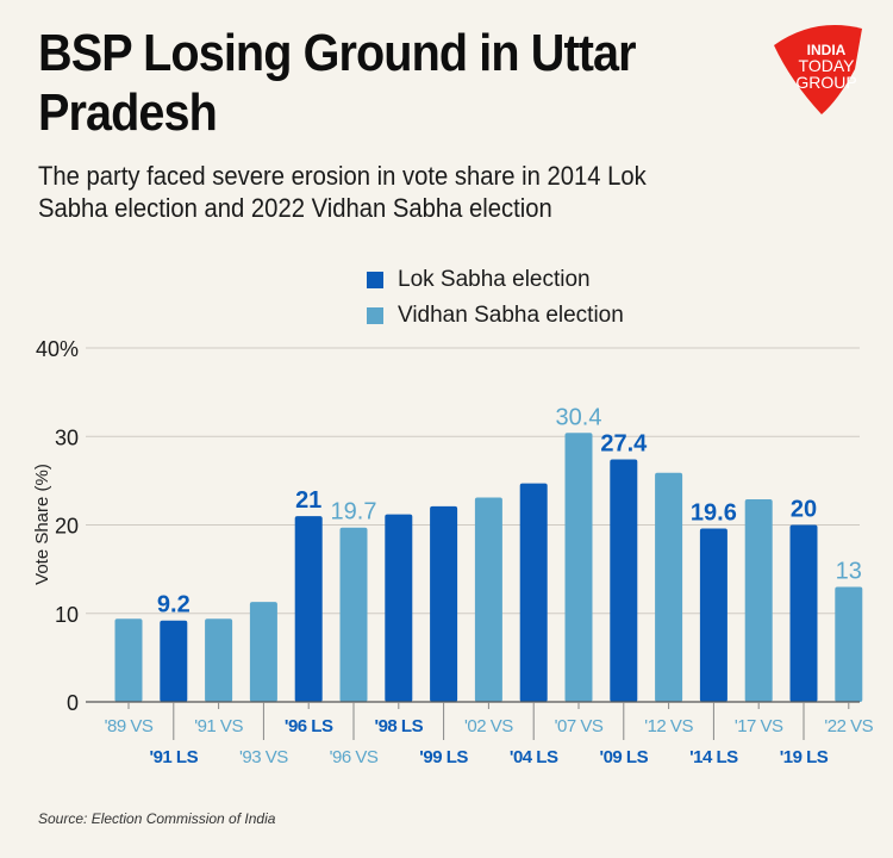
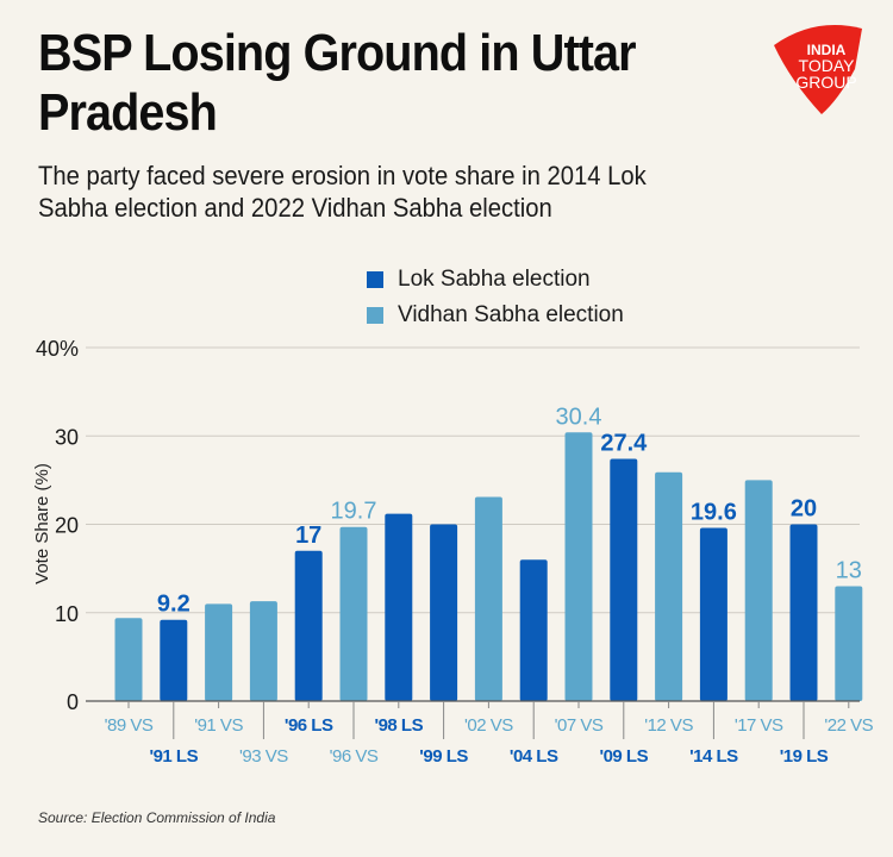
'91 VS: 9% -> 11%
'96 LS: 21 -> 17
'99 LS: 22% -> 20%
'04 LS: 25% -> 16%
'17 VS: 23% -> 25%
